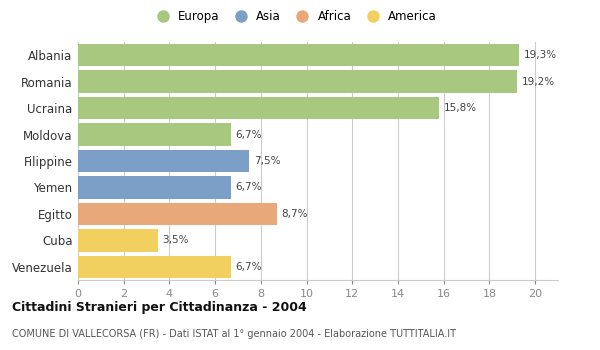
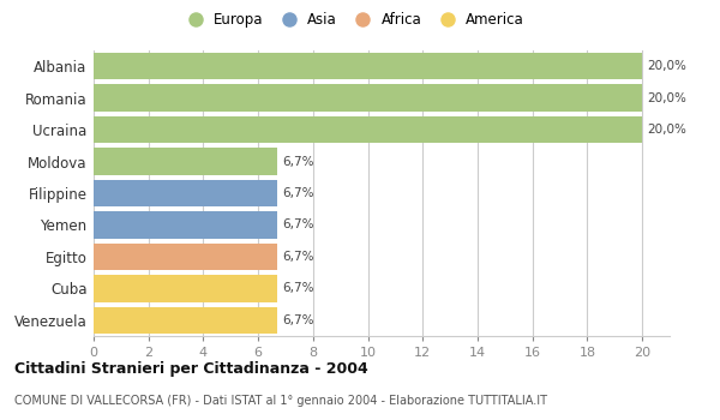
Albania: 19,3% -> 20,0%
Romania: 19,2% -> 20,0%
Ucraina: 15,8% -> 20,0%
Filippine: 7,5% -> 6,7%
Egitto: 8,7% -> 6,7%
Cuba: 3,5% -> 6,7%
